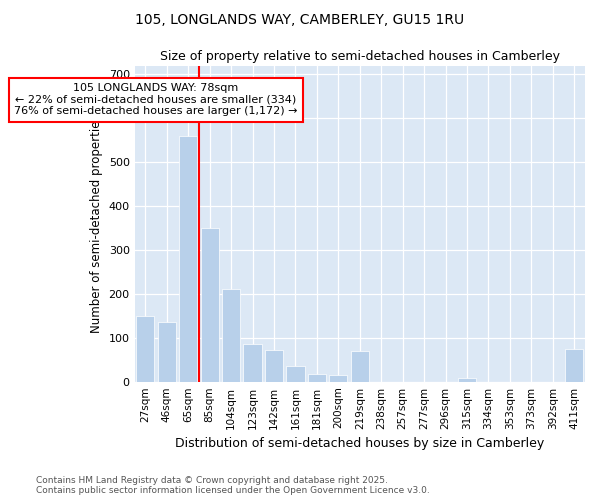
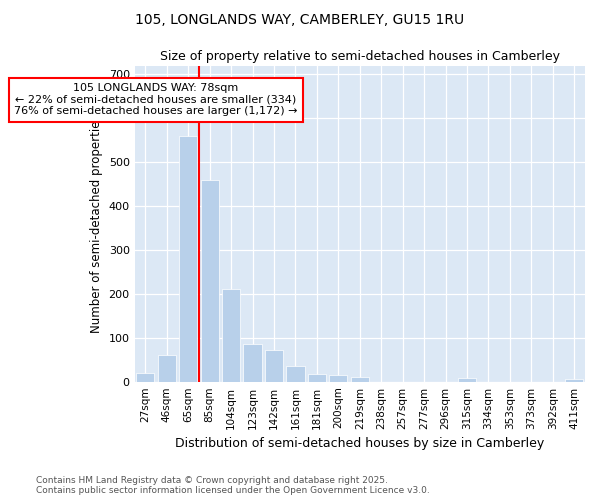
27sqm: 150 -> 20
46sqm: 135 -> 60
85sqm: 350 -> 460
219sqm: 70 -> 10
411sqm: 75 -> 5
